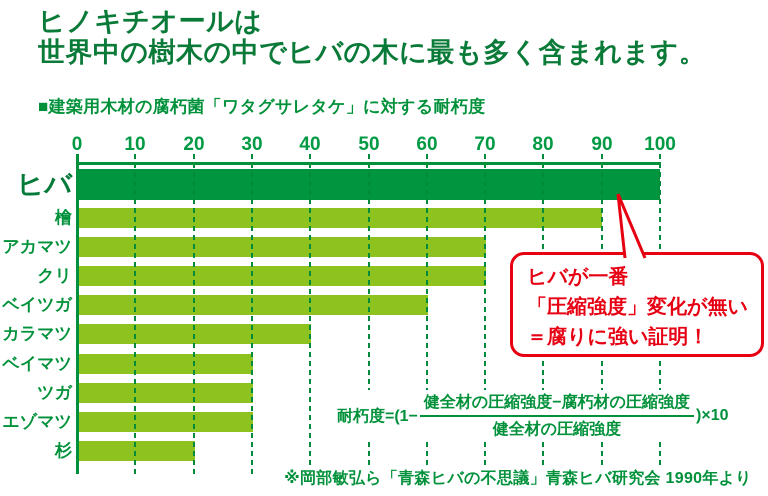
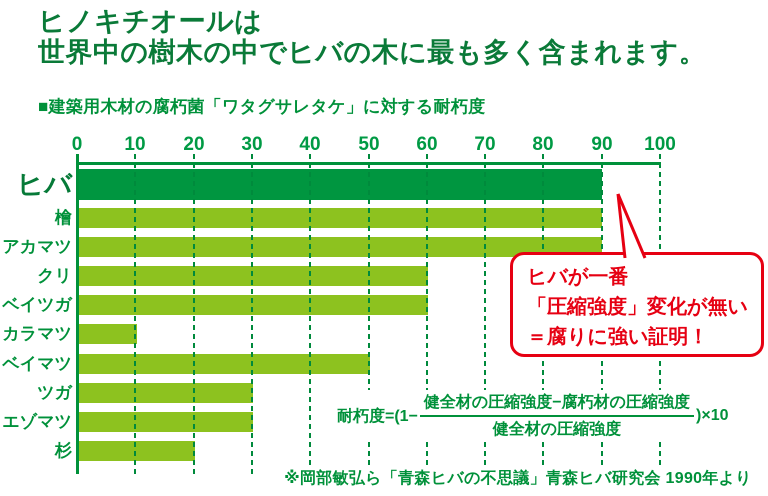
ヒバ: 100 -> 90
アカマツ: 70 -> 90
クリ: 70 -> 60
カラマツ: 40 -> 10
ベイマツ: 30 -> 50
